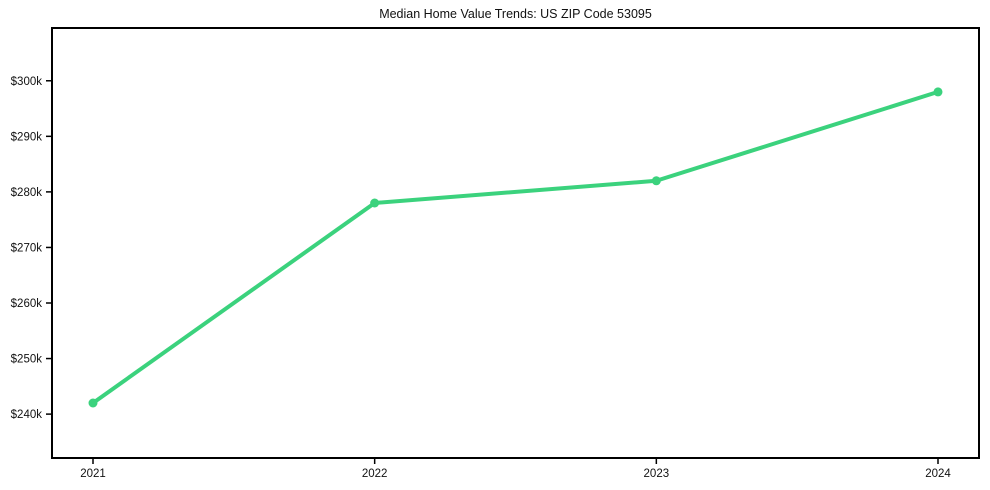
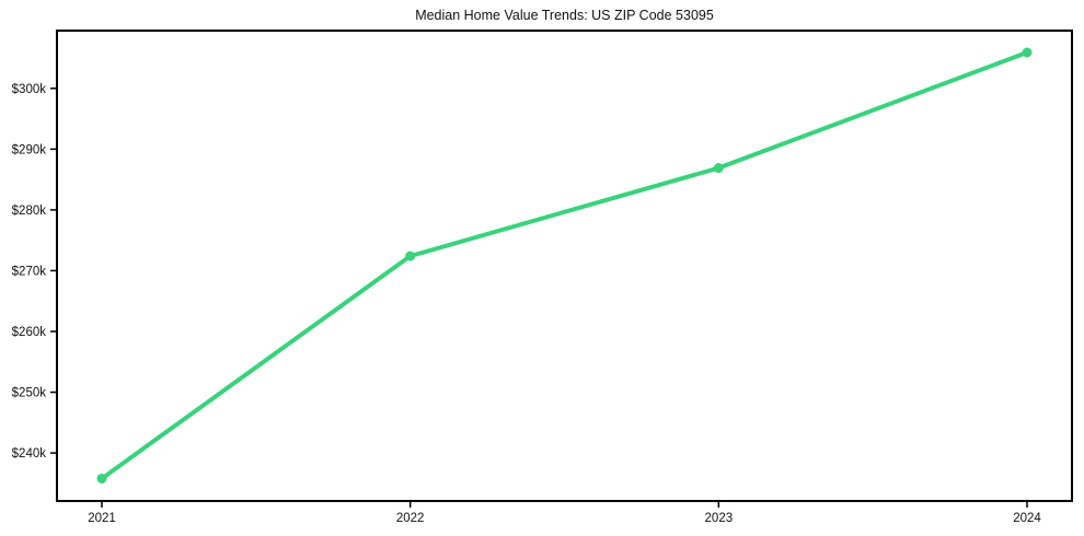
2021: $242k -> $236k
2022: $278k -> $272k
2023: $282k -> $287k
2024: $298k -> $306k
